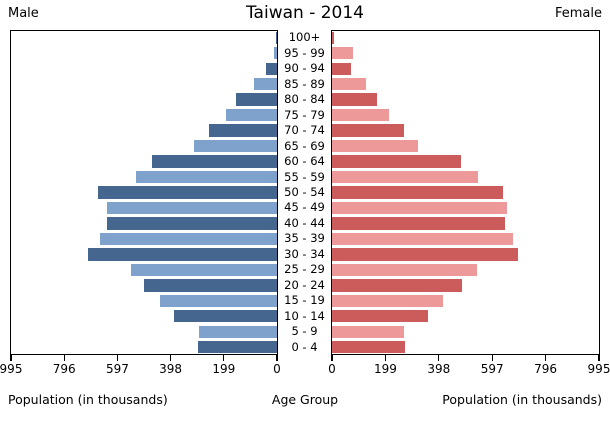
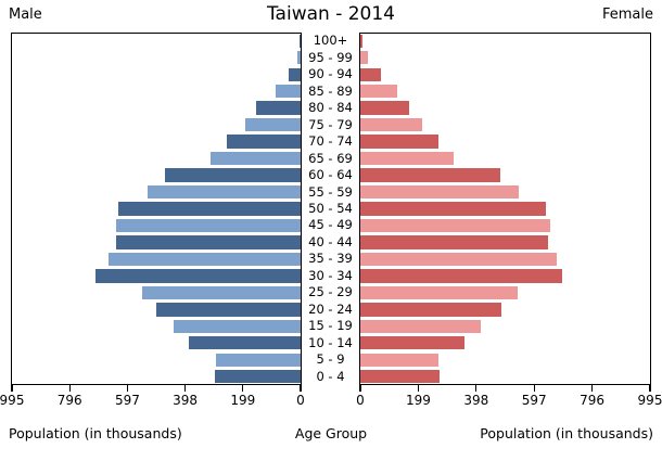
Female/95 - 99: 80 -> 30
Male/50 - 54: 670 -> 630
